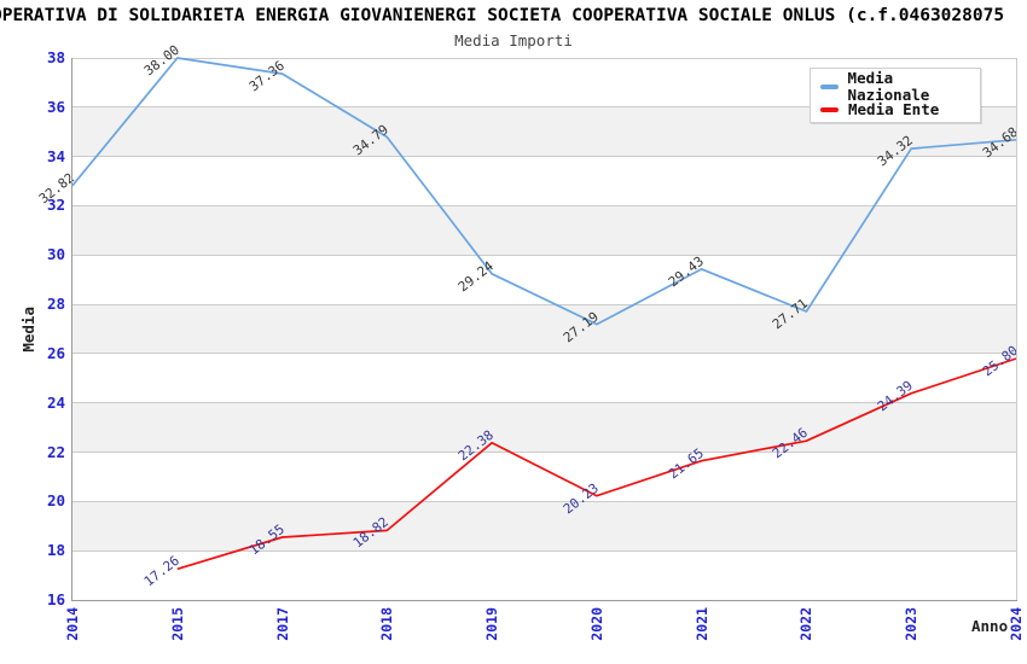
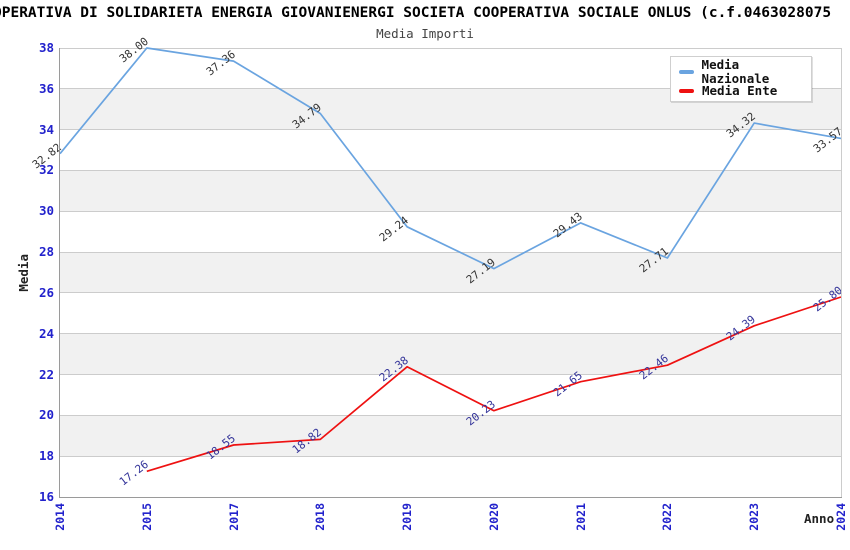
Media Nazionale/2024: 34.68 -> 33.57
